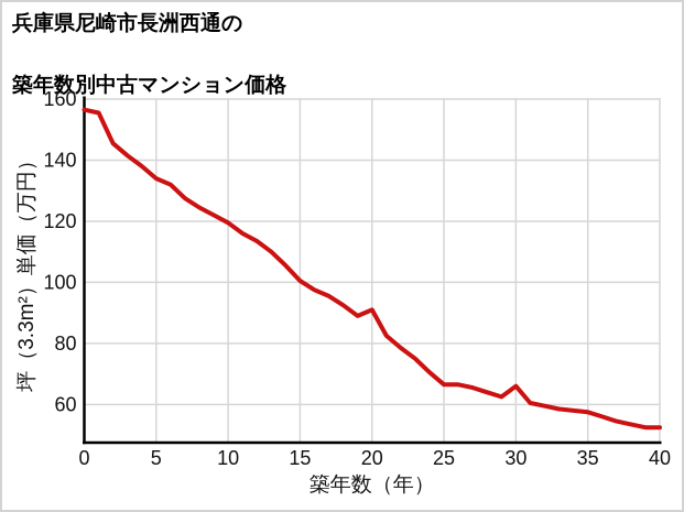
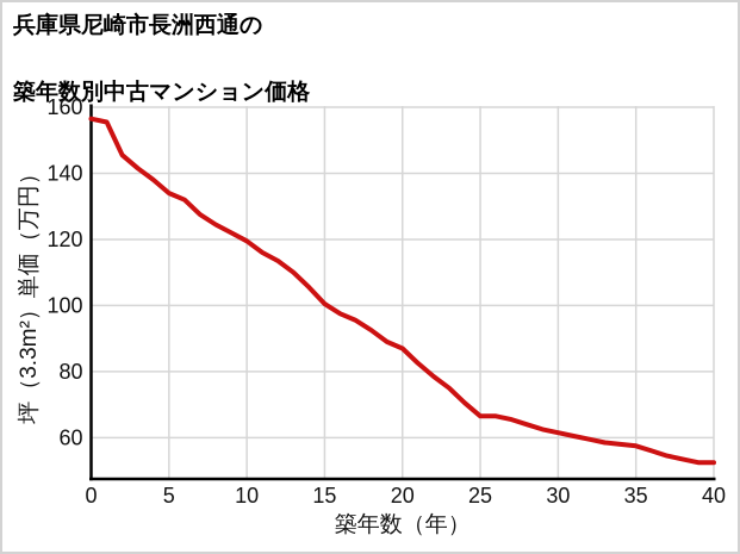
20: 91 -> 87
30: 66 -> 62
